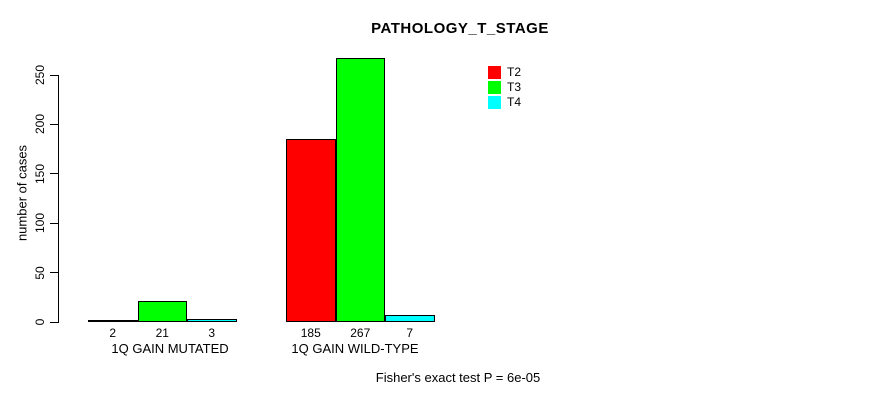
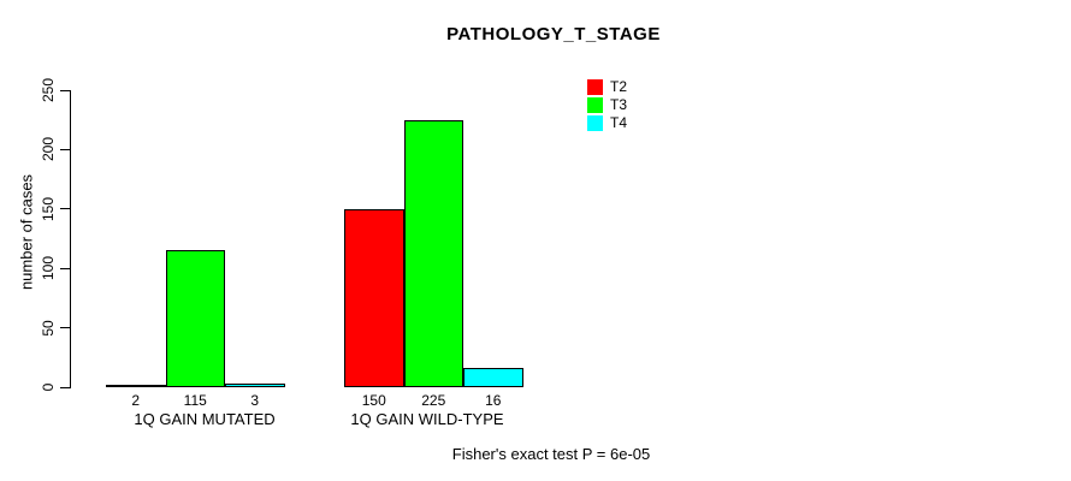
T3/1Q GAIN MUTATED: 21 -> 115
T2/1Q GAIN WILD-TYPE: 185 -> 150
T3/1Q GAIN WILD-TYPE: 267 -> 225
T4/1Q GAIN WILD-TYPE: 7 -> 16
